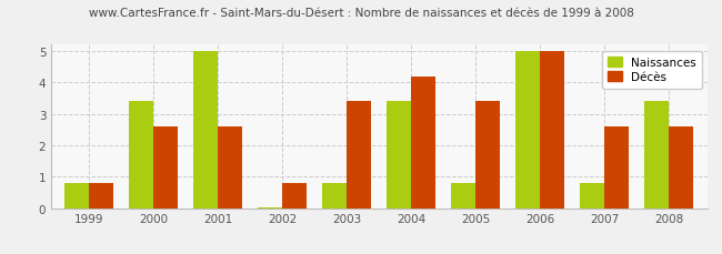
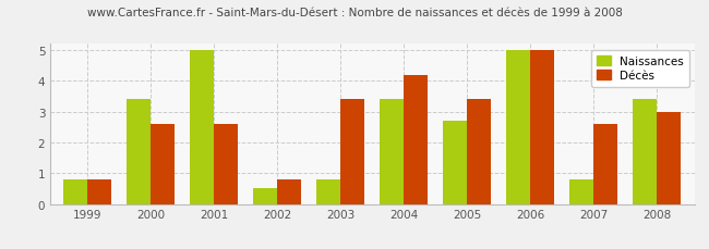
Naissances/2002: 0.03 -> 0.50
Naissances/2005: 0.80 -> 2.70
Décès/2008: 2.6 -> 3.0
